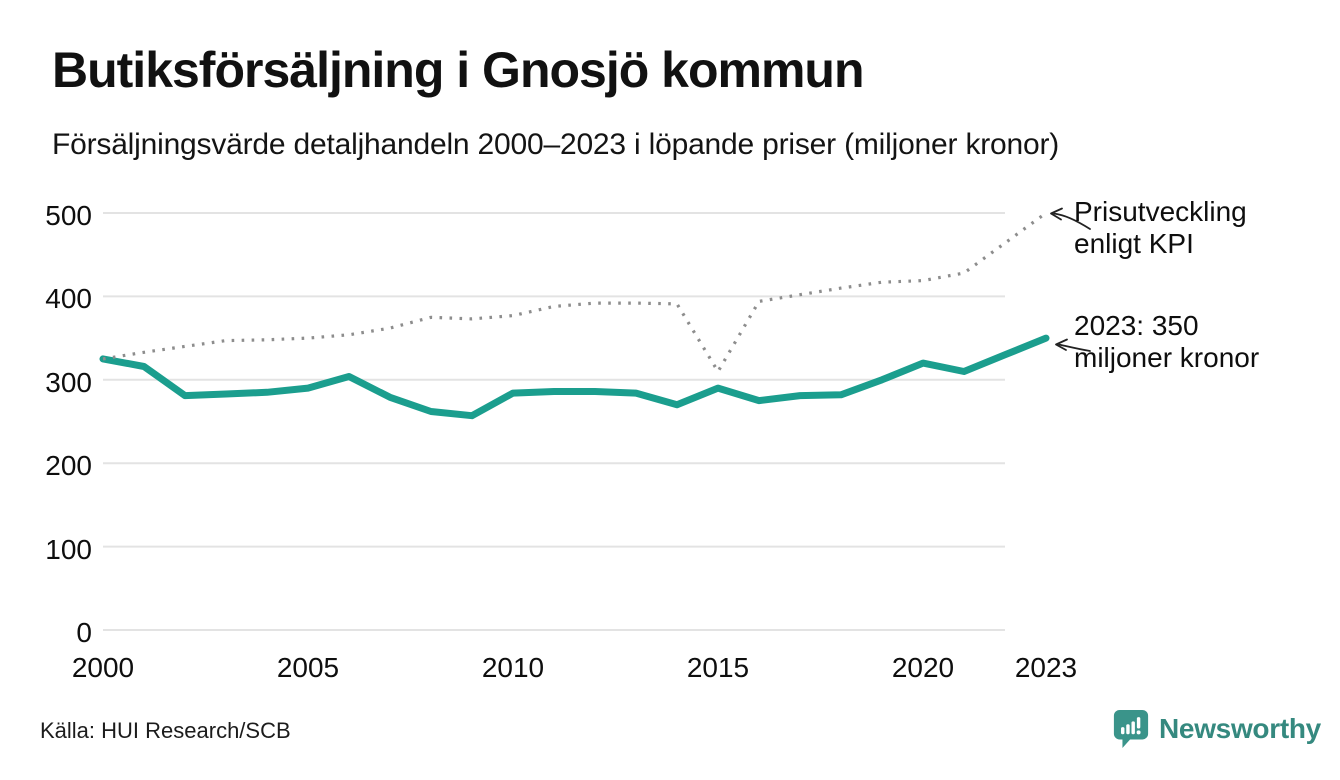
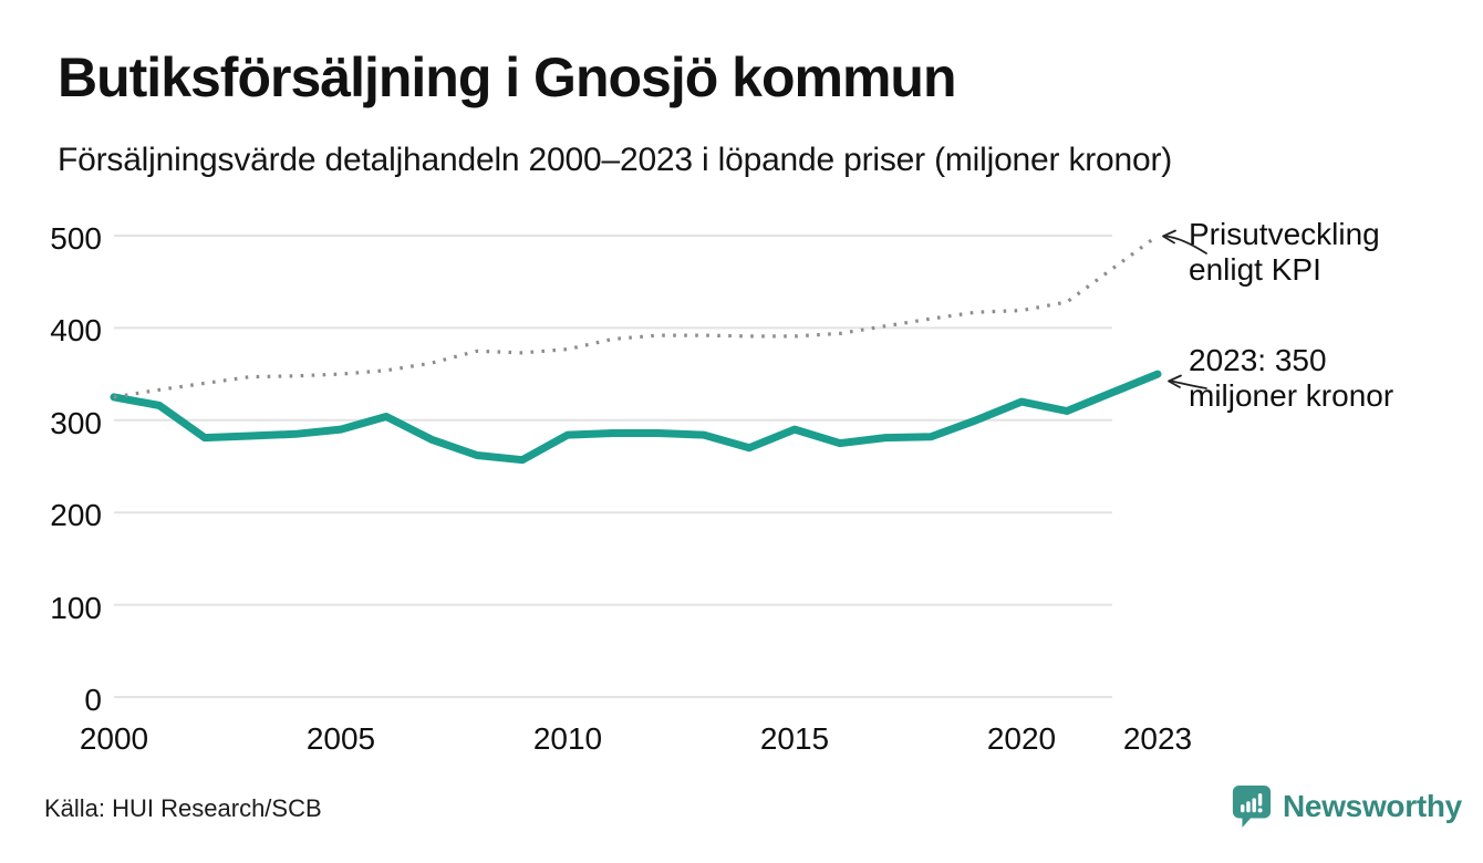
Prisutveckling enligt KPI/2015: 310 -> 390
